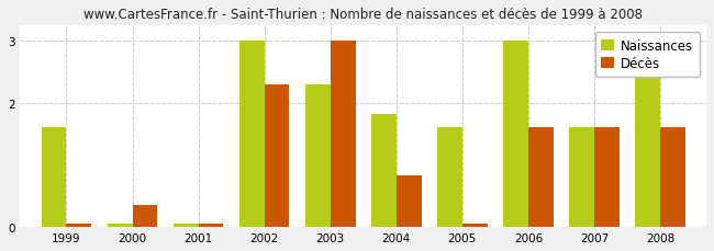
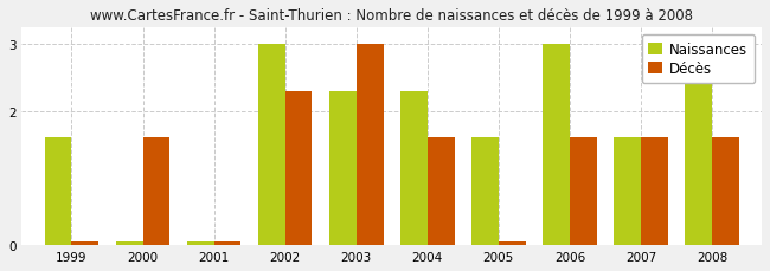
Décès/2000: 0.36 -> 1.60
Naissances/2004: 1.82 -> 2.30
Décès/2004: 0.84 -> 1.60
